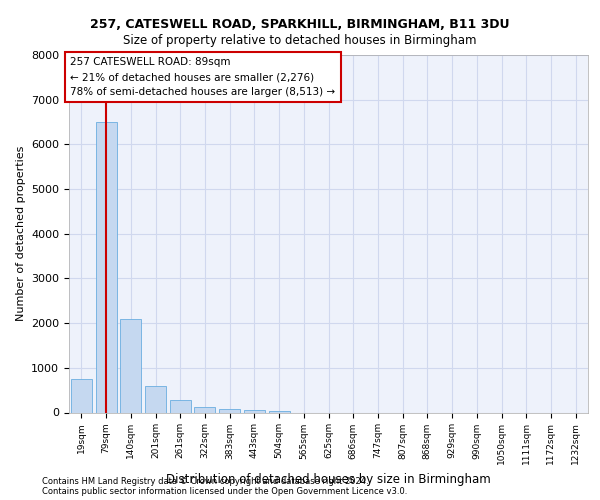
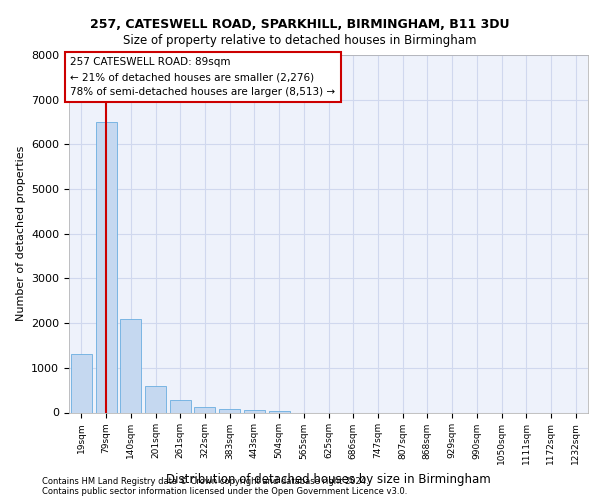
19sqm: 750 -> 1300
